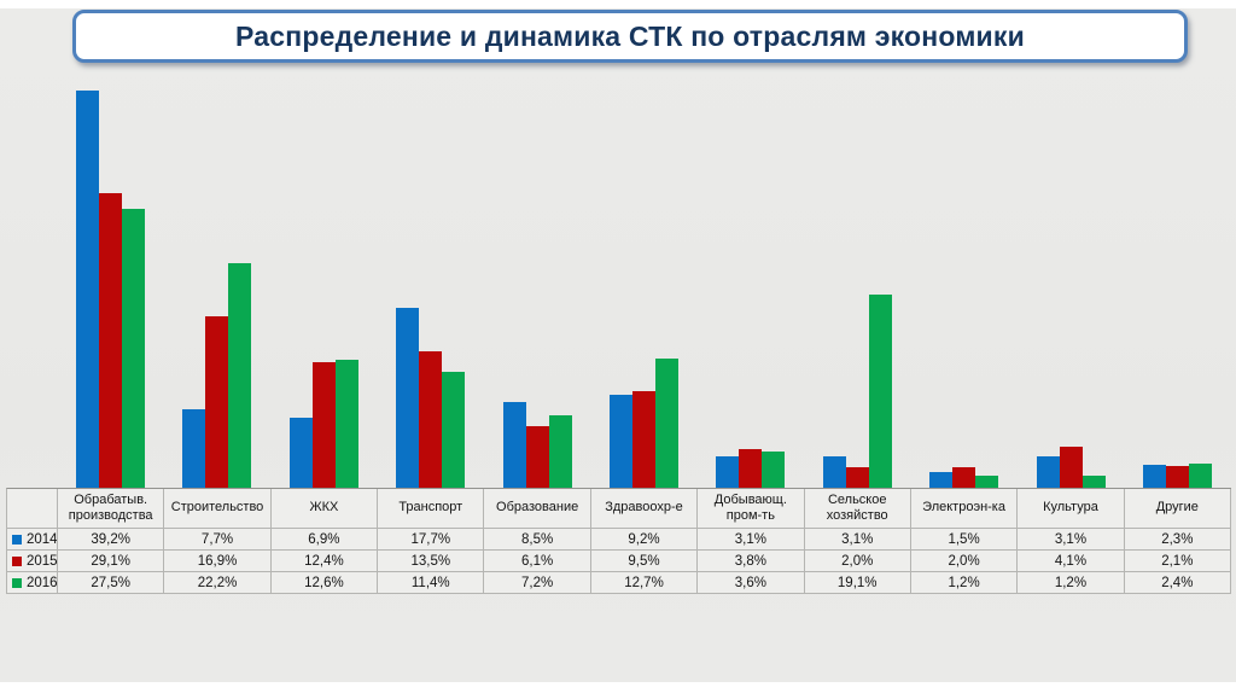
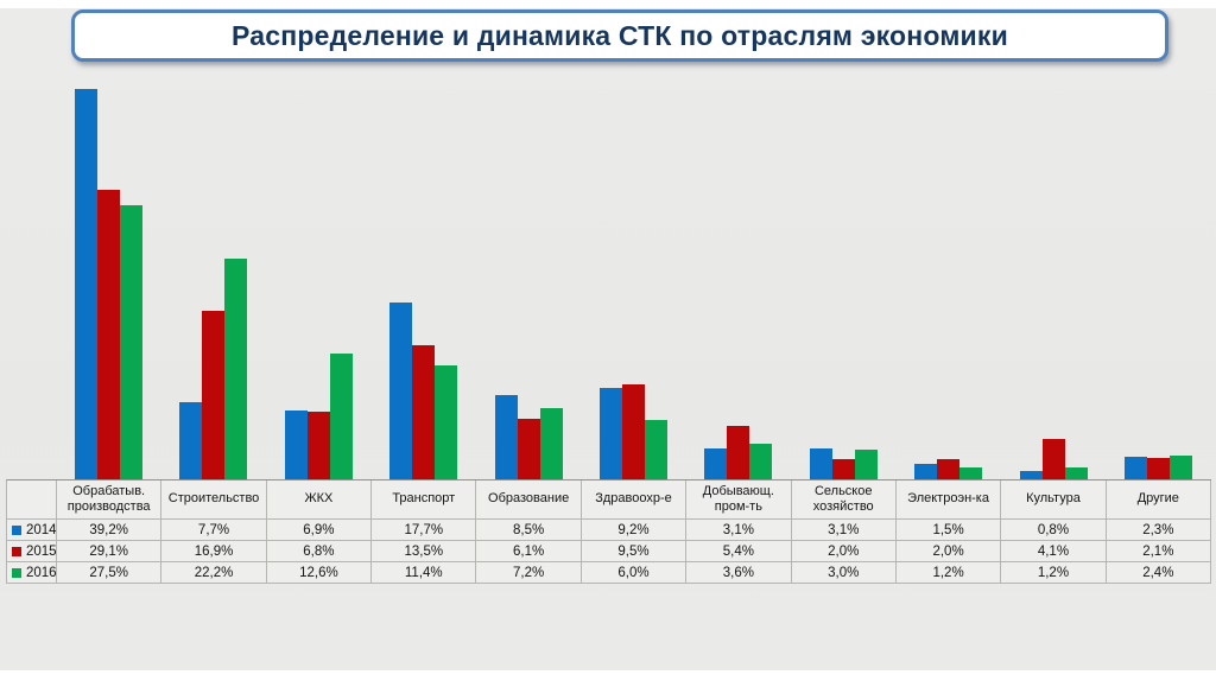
2015/ЖКХ: 12,4% -> 6,8%
2016/Здравоохр-е: 12,7% -> 6,0%
2015/Добывающ. пром-ть: 3,8% -> 5,4%
2016/Сельское хозяйство: 19,1% -> 3,0%
2014/Культура: 3,1% -> 0,8%
